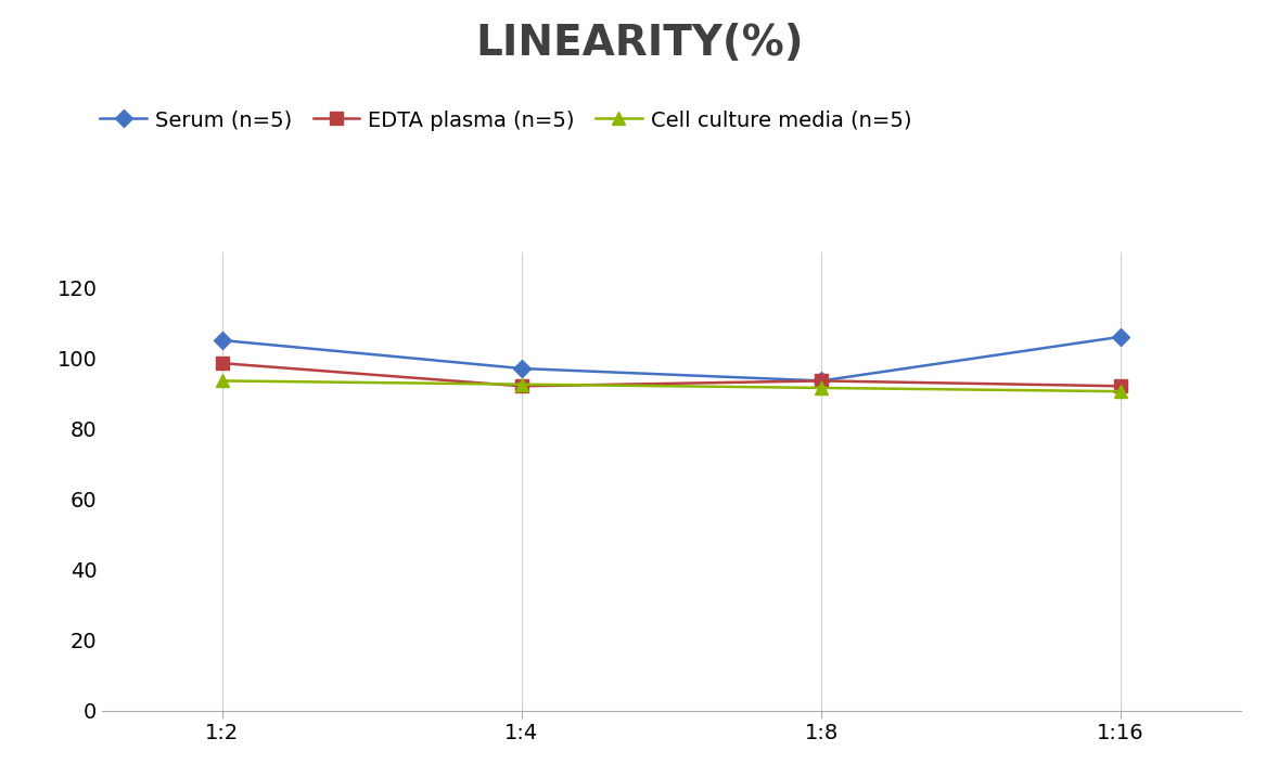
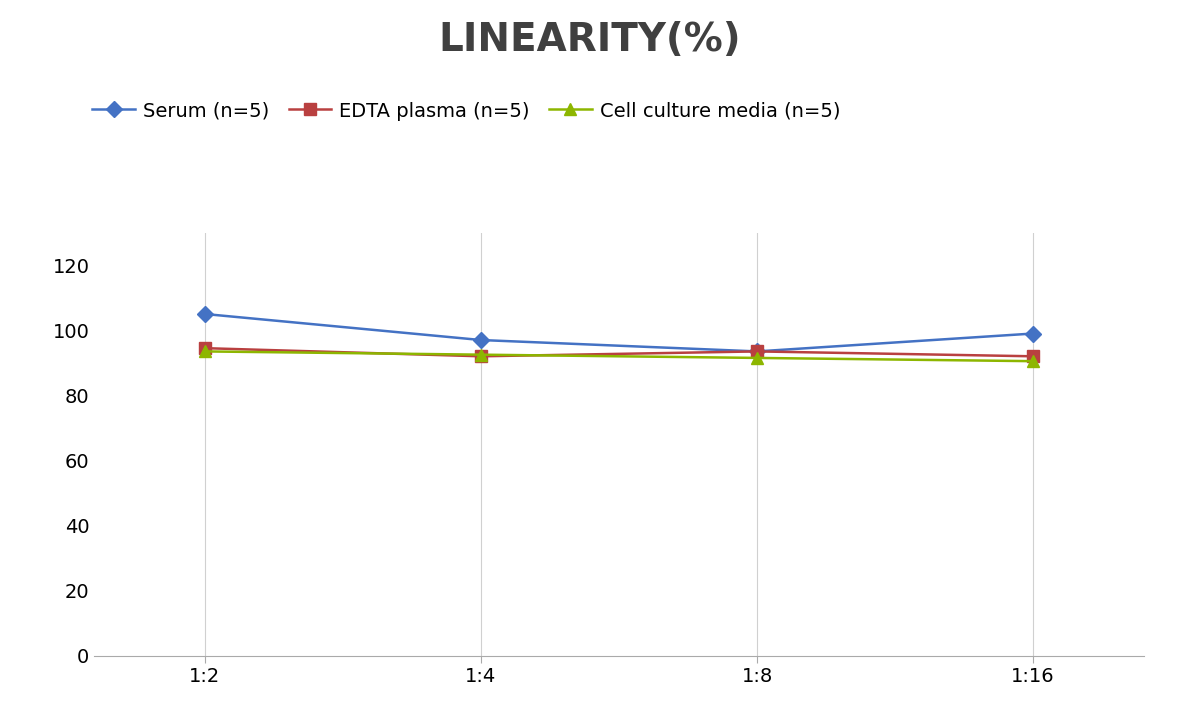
EDTA plasma (n=5)/1:2: 98.5 -> 94.5
Serum (n=5)/1:16: 106.0 -> 99.0
